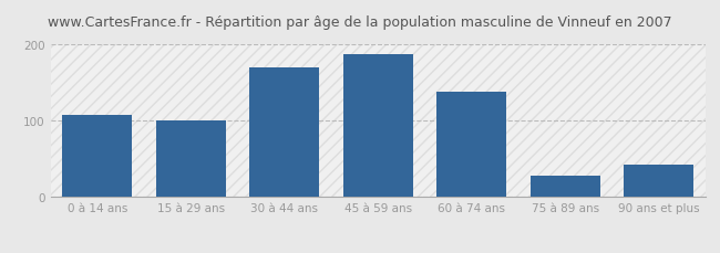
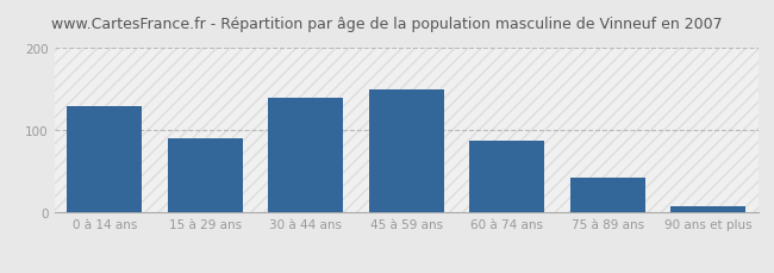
0 à 14 ans: 108 -> 130
15 à 29 ans: 100 -> 90
30 à 44 ans: 170 -> 140
45 à 59 ans: 188 -> 150
60 à 74 ans: 138 -> 88
75 à 89 ans: 28 -> 42
90 ans et plus: 42 -> 8
